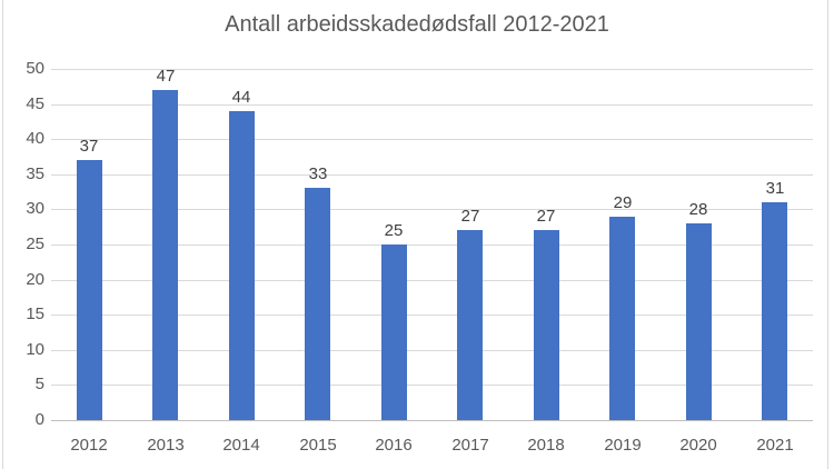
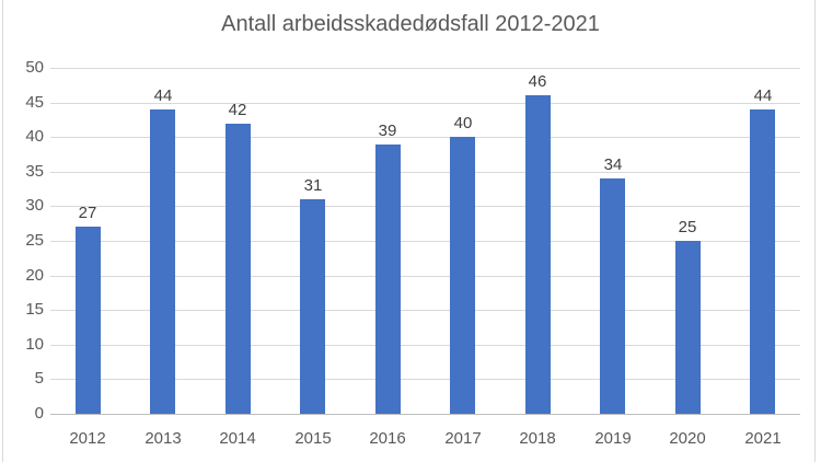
2012: 37 -> 27
2013: 47 -> 44
2014: 44 -> 42
2015: 33 -> 31
2016: 25 -> 39
2017: 27 -> 40
2018: 27 -> 46
2019: 29 -> 34
2020: 28 -> 25
2021: 31 -> 44
